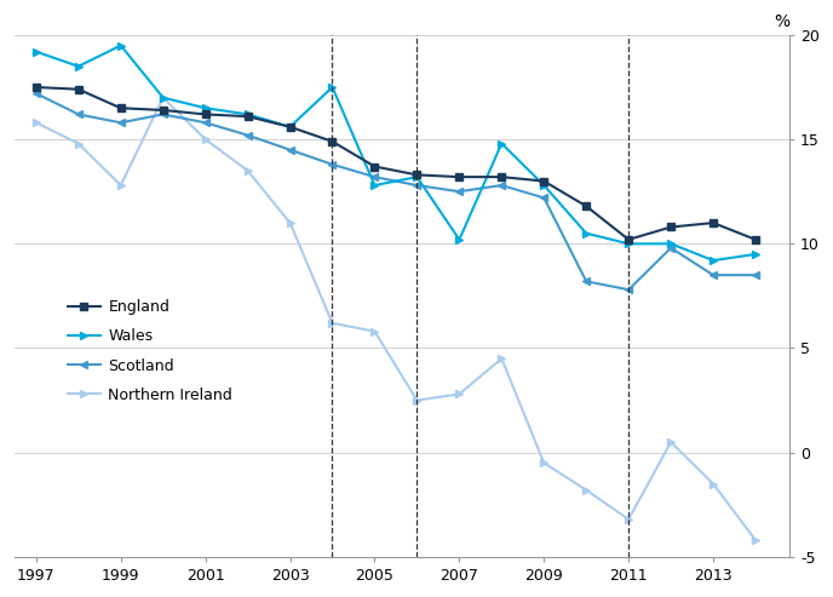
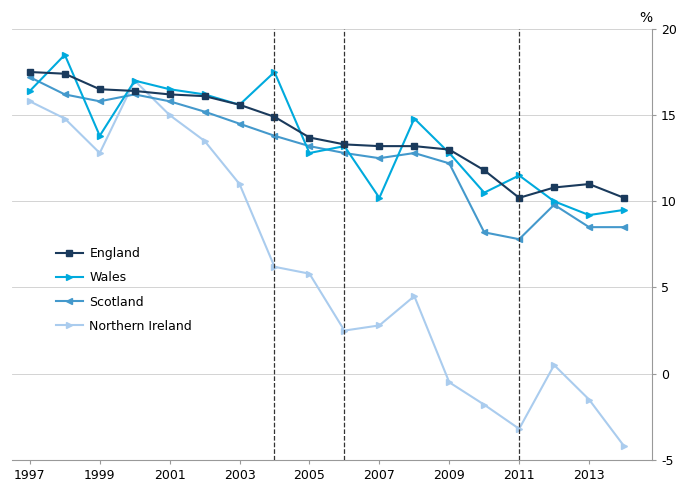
Wales/1997: 19.2 -> 16.4
Wales/1999: 19.5 -> 13.8
Wales/2011: 10.0 -> 11.5
